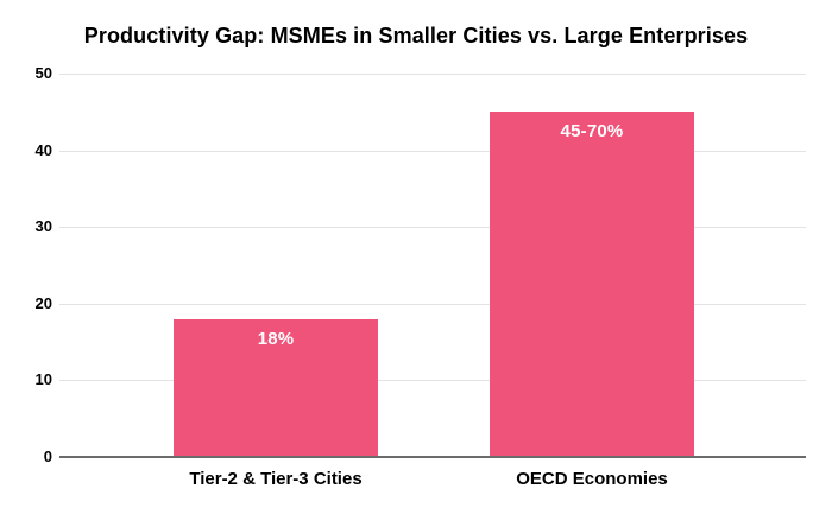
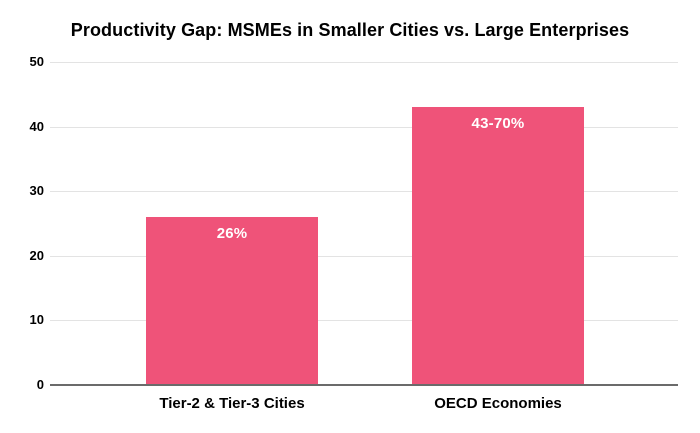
Tier-2 & Tier-3 Cities: 18% -> 26%
OECD Economies: 45 -> 43
